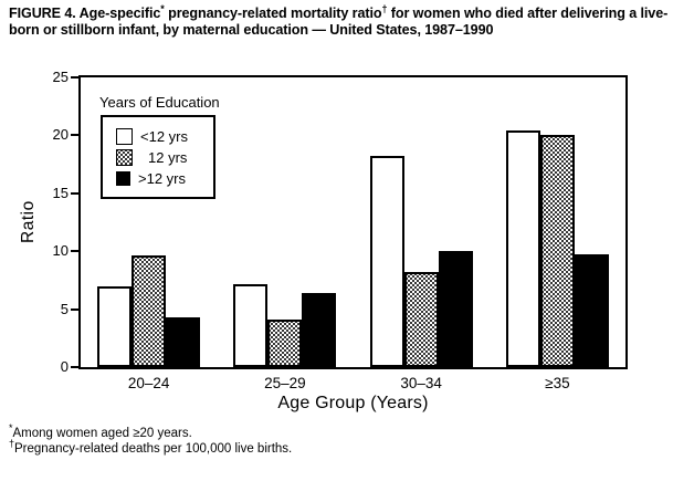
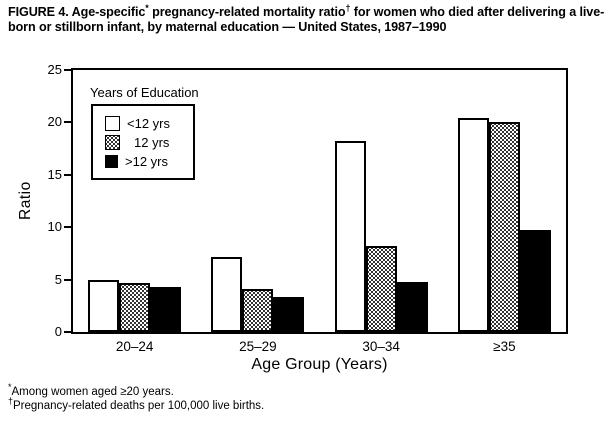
<12 yrs/20–24: 7.0 -> 5.0
12 yrs/20–24: 9.6 -> 4.7
>12 yrs/25–29: 6.4 -> 3.3
>12 yrs/30–34: 10.0 -> 4.8
